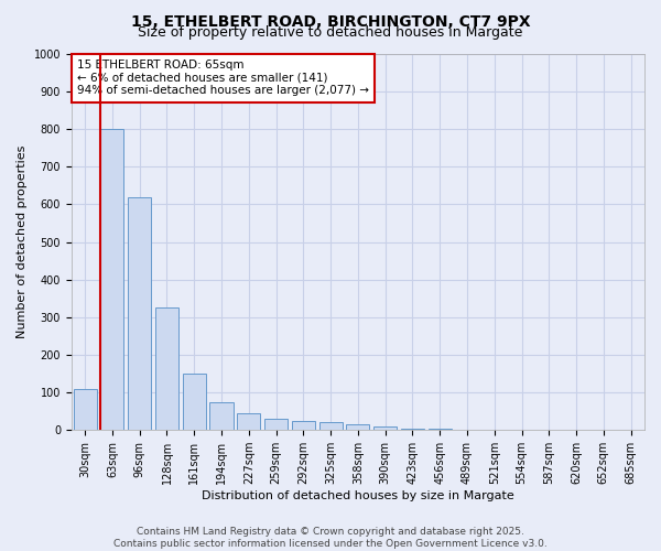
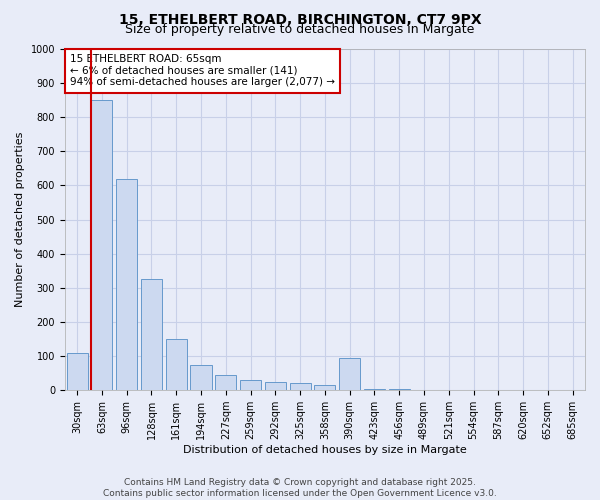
63sqm: 800 -> 850
390sqm: 8 -> 95
